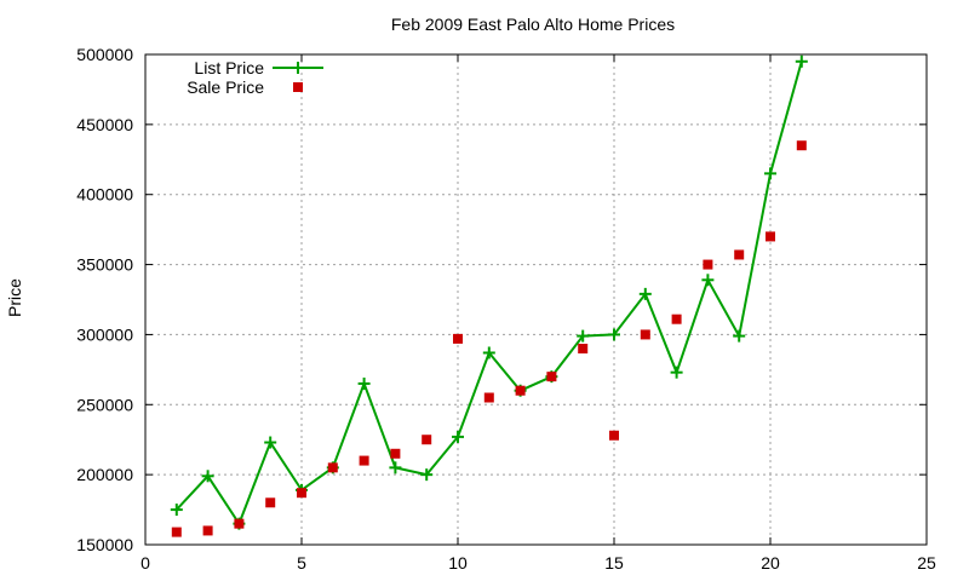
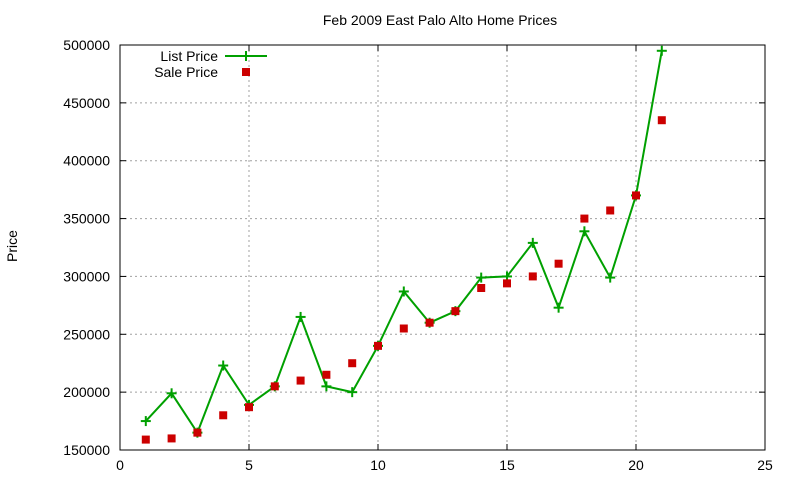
List Price/10: 227000 -> 240000
Sale Price/10: 297000 -> 240000
Sale Price/15: 228000 -> 294000
List Price/20: 415000 -> 370000
